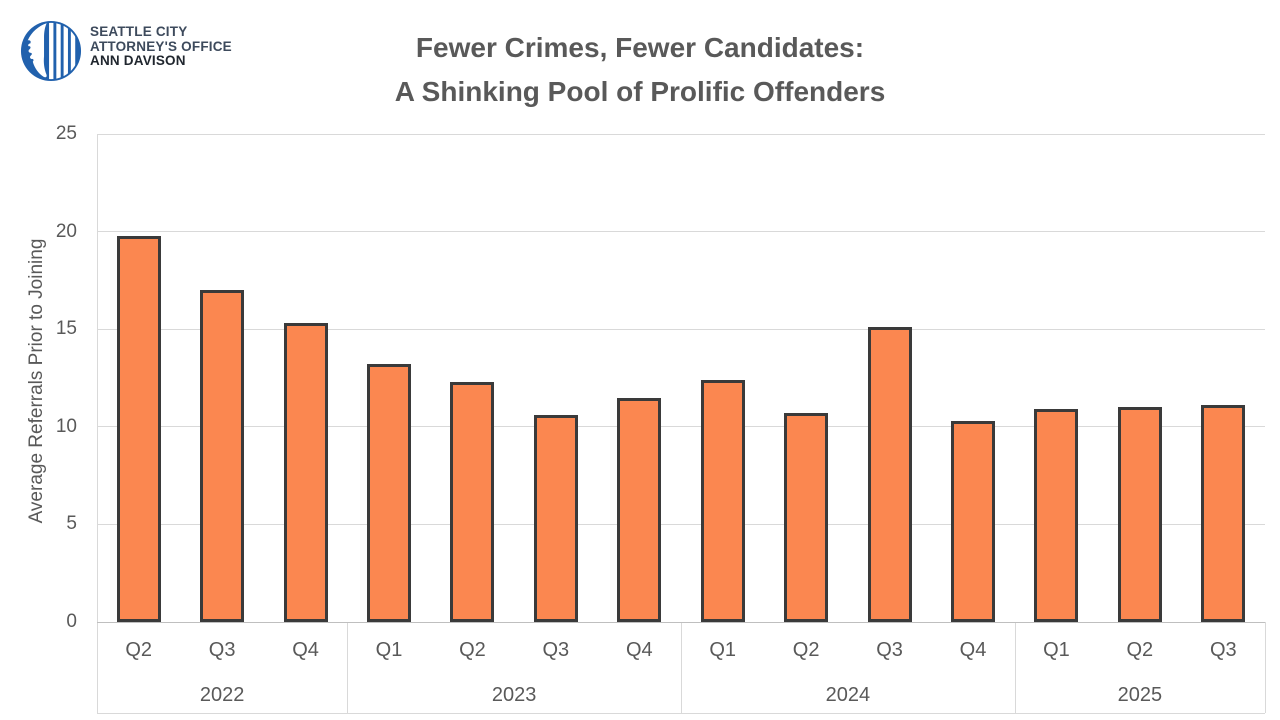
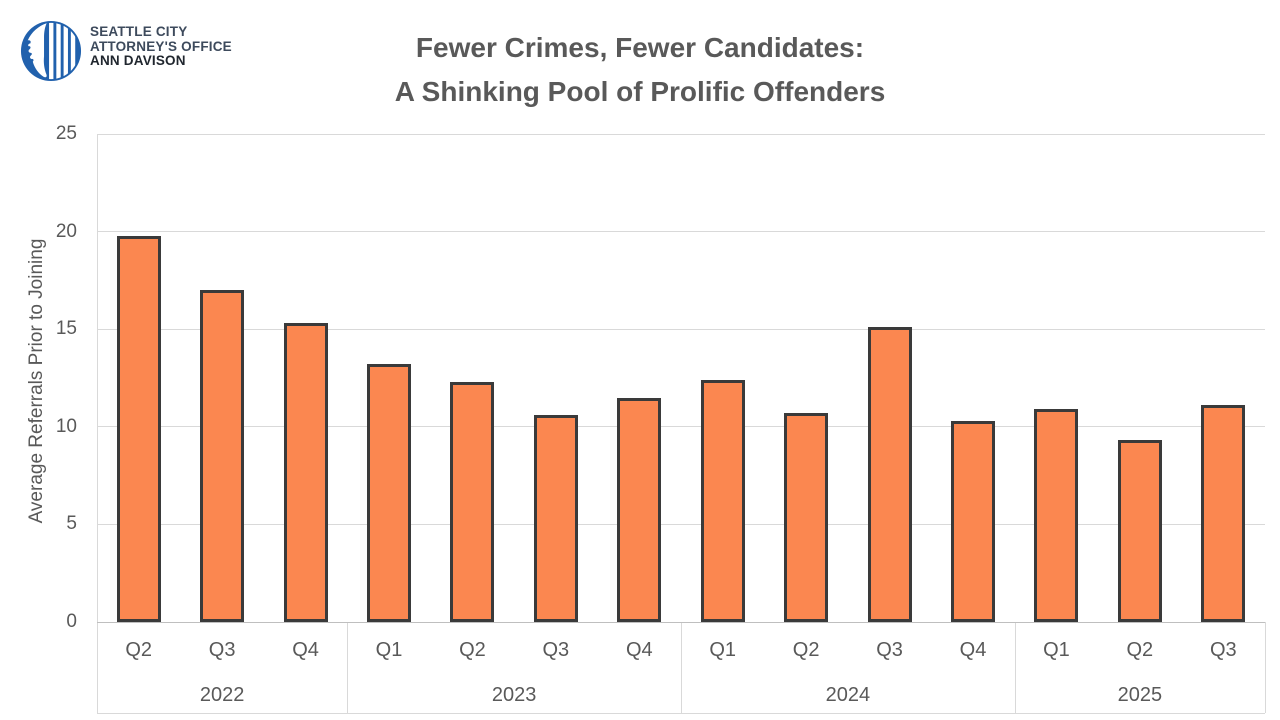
2025 Q2: 11.0 -> 9.3
